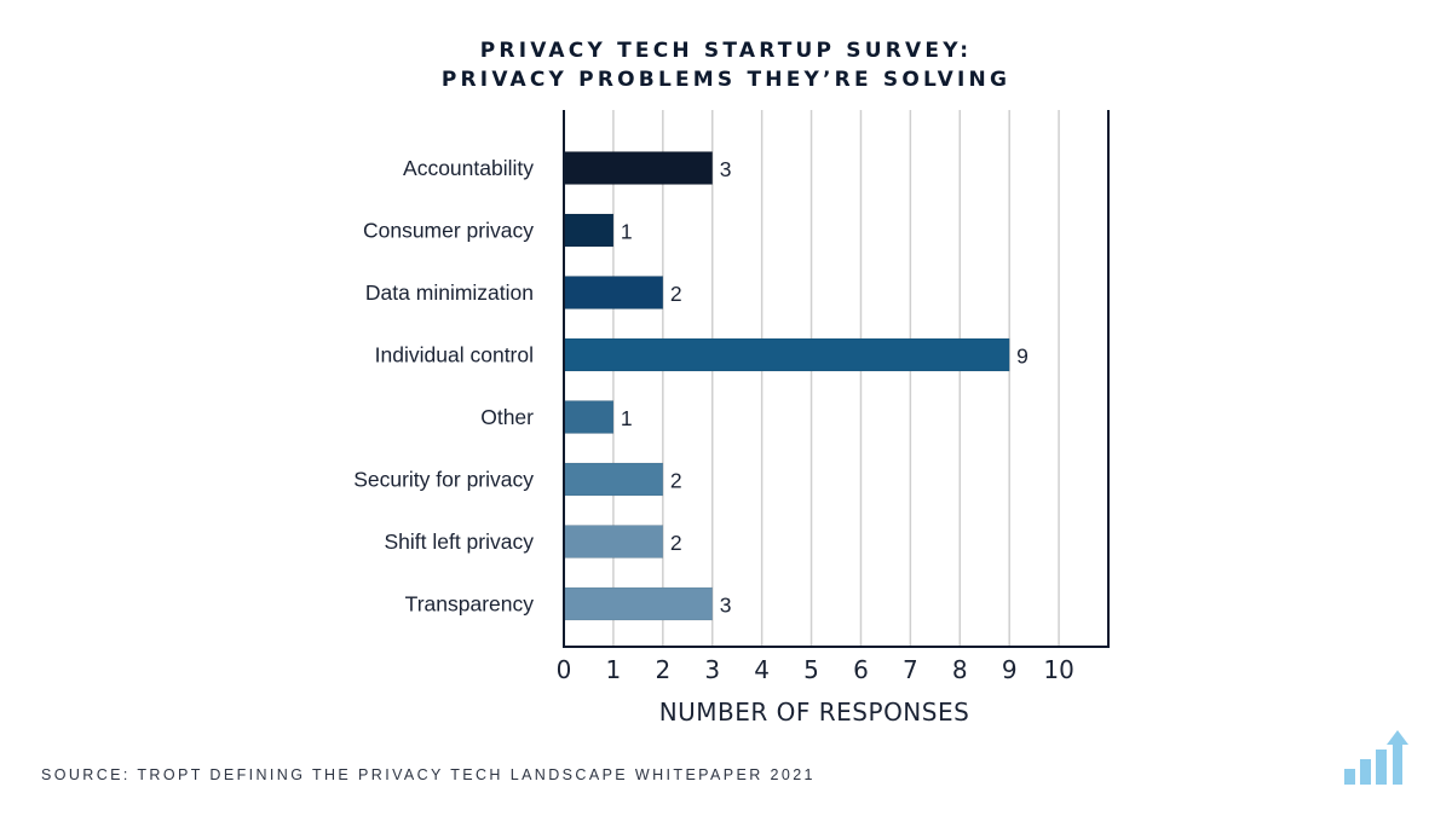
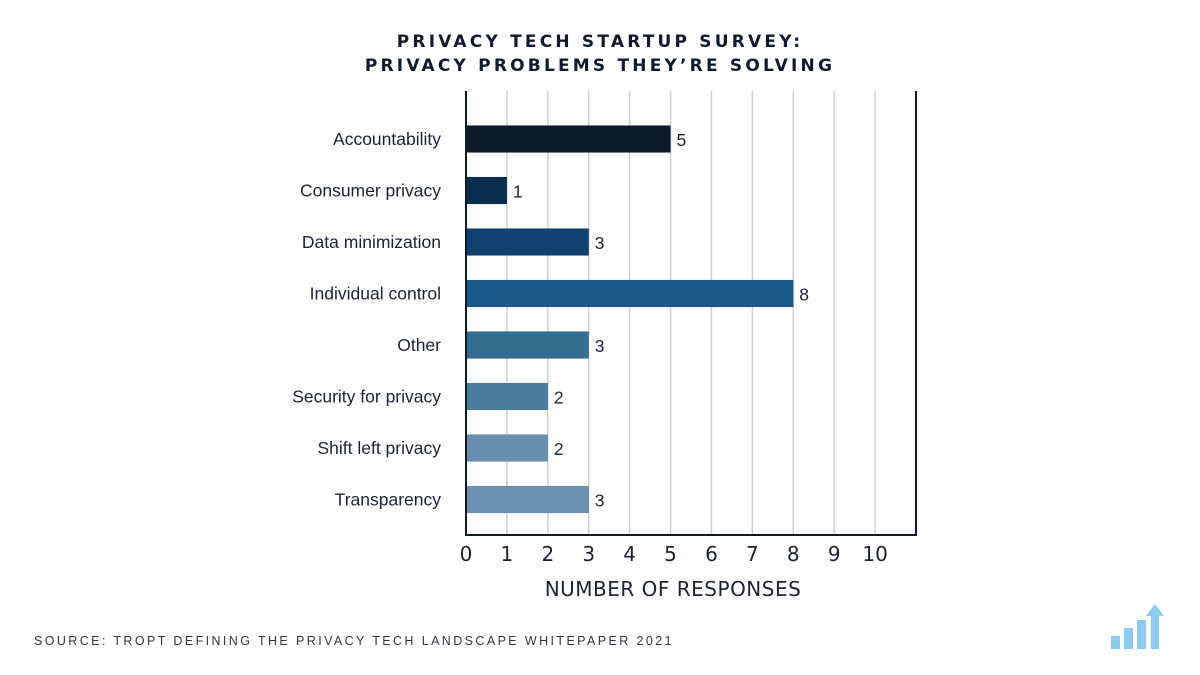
Accountability: 3 -> 5
Data minimization: 2 -> 3
Individual control: 9 -> 8
Other: 1 -> 3
